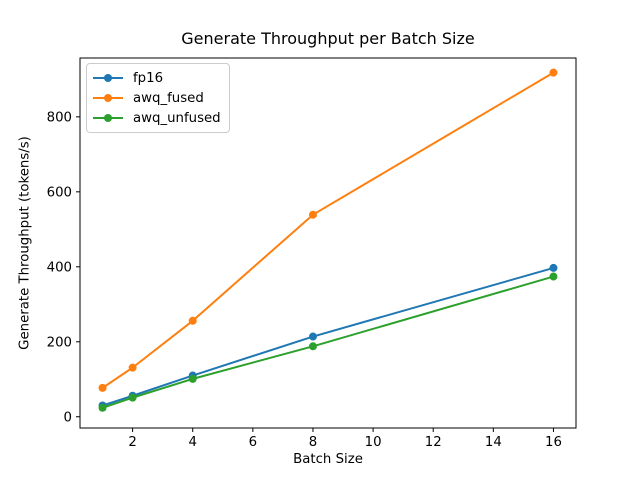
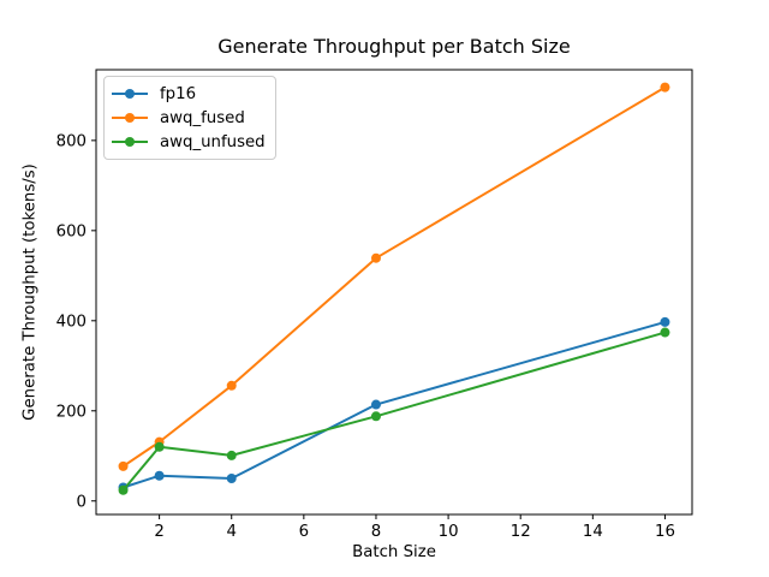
awq_unfused/2: 50 -> 120
fp16/4: 110 -> 50
